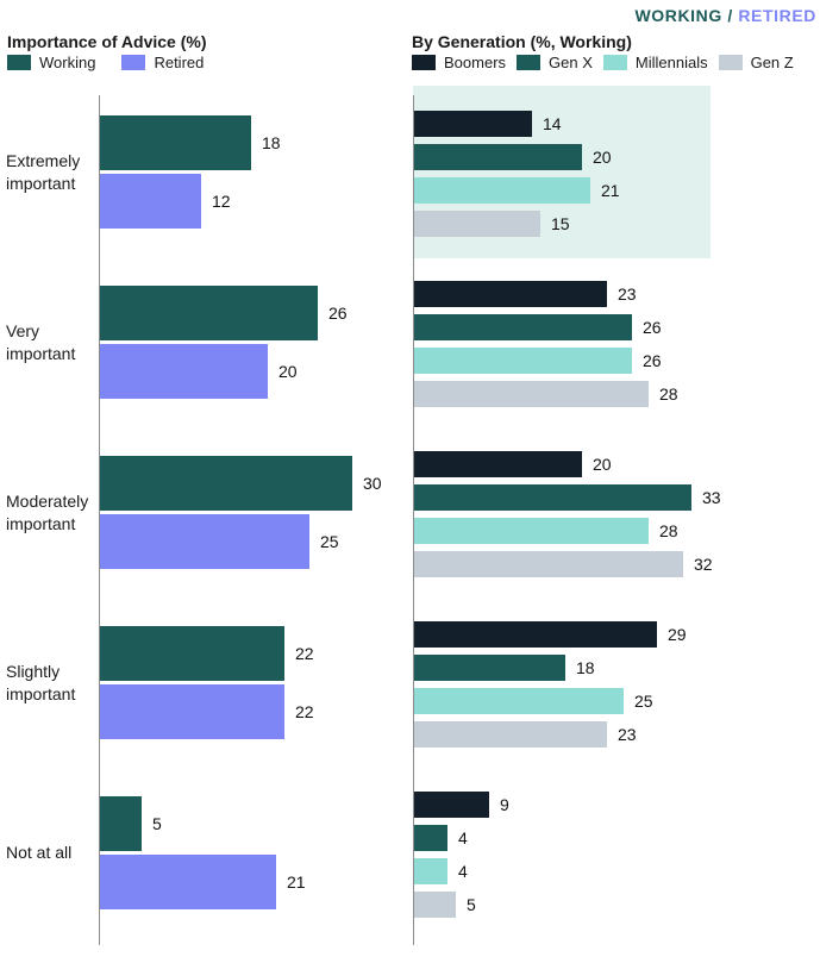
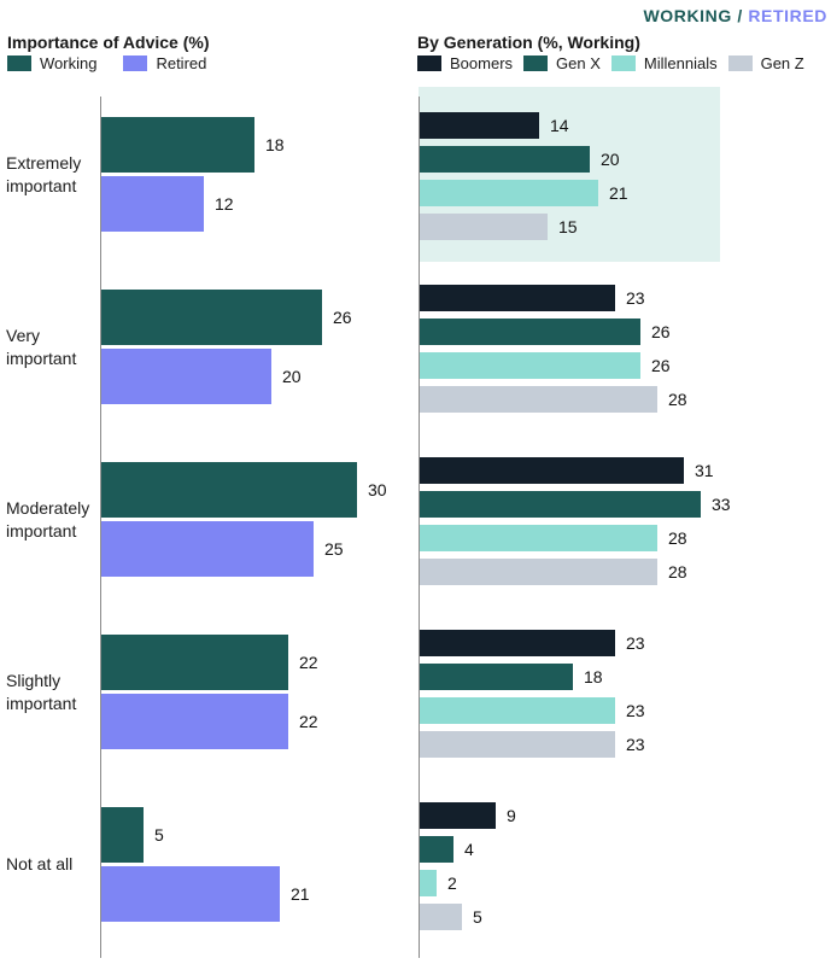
By Generation (%, Working)/Boomers/Moderately important: 20 -> 31
By Generation (%, Working)/Gen Z/Moderately important: 32 -> 28
By Generation (%, Working)/Boomers/Slightly important: 29 -> 23
By Generation (%, Working)/Millennials/Slightly important: 25 -> 23
By Generation (%, Working)/Millennials/Not at all: 4 -> 2
